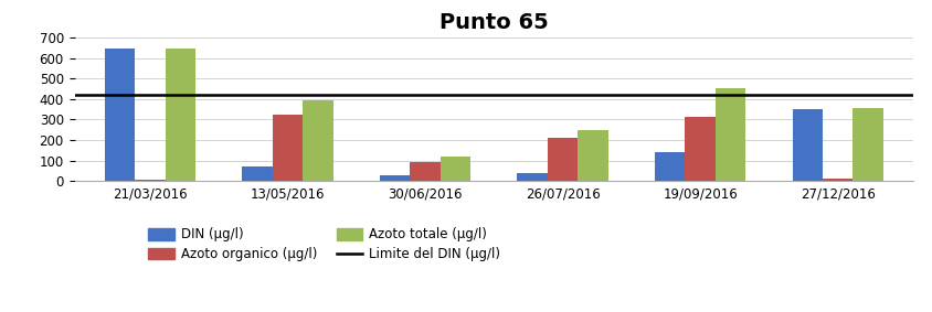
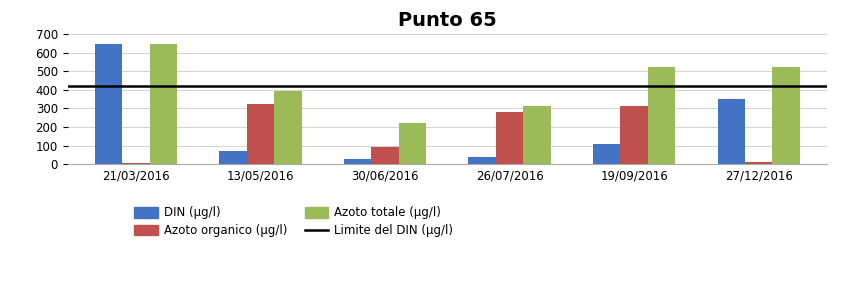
Azoto totale (μg/l)/30/06/2016: 120 -> 220
Azoto organico (μg/l)/26/07/2016: 210 -> 280
Azoto totale (μg/l)/26/07/2016: 250 -> 310
DIN (μg/l)/19/09/2016: 140 -> 110
Azoto totale (μg/l)/19/09/2016: 450 -> 520
Azoto totale (μg/l)/27/12/2016: 360 -> 520
